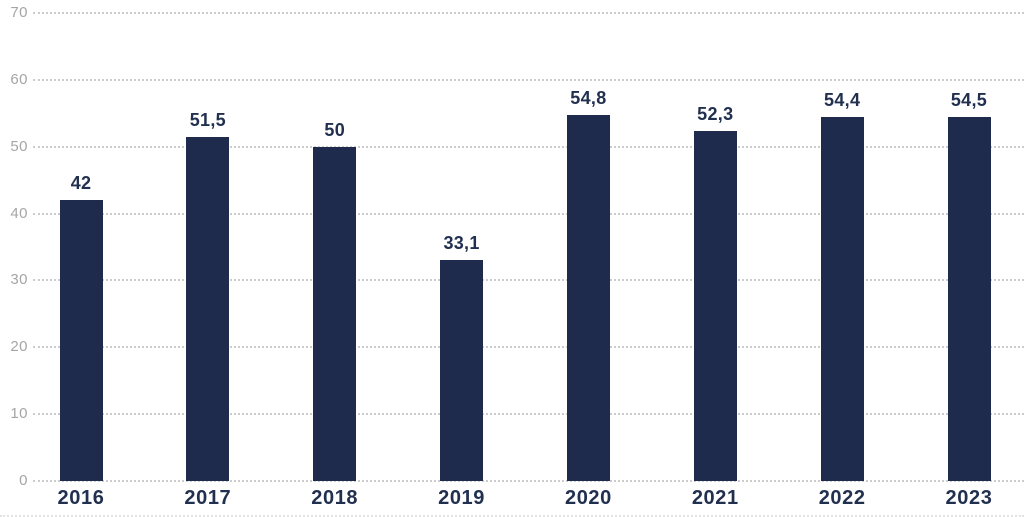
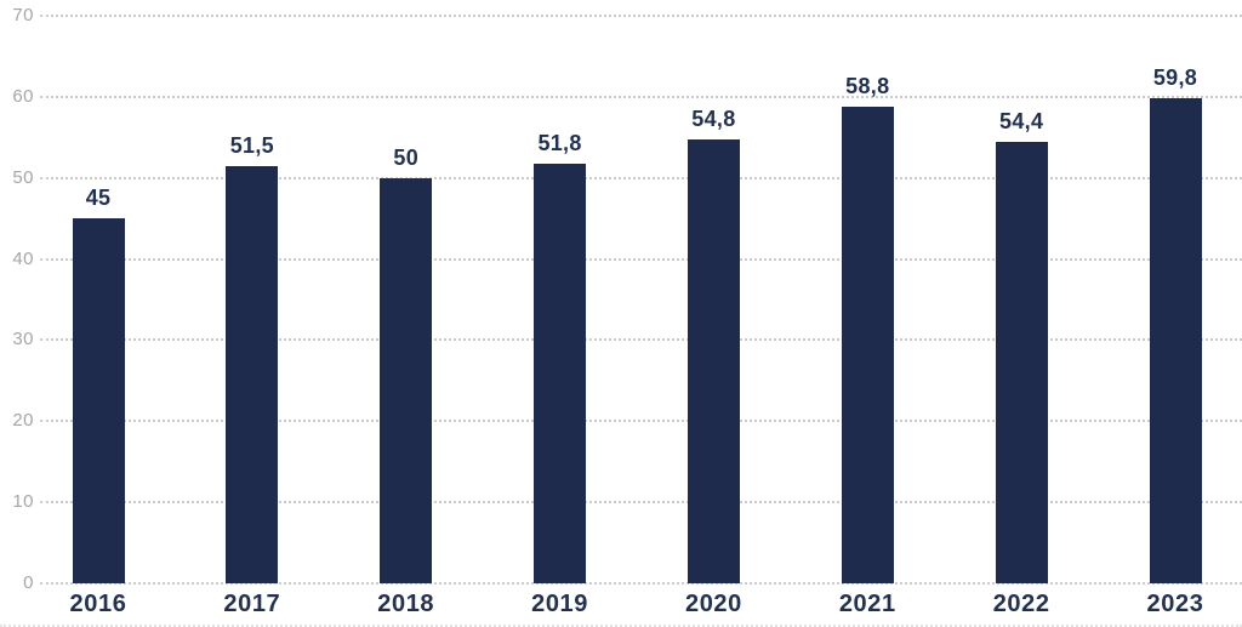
2016: 42 -> 45
2019: 33,1 -> 51,8
2021: 52,3 -> 58,8
2023: 54,5 -> 59,8
